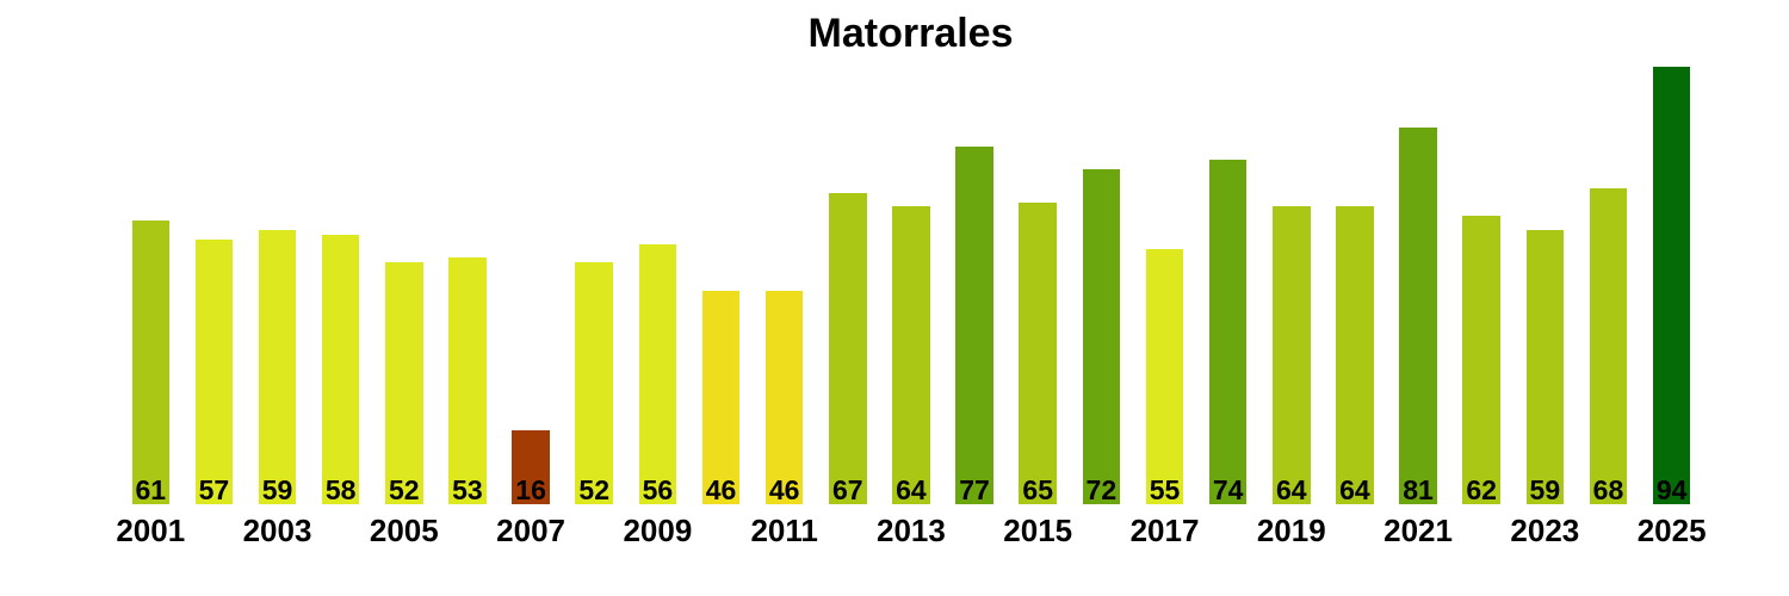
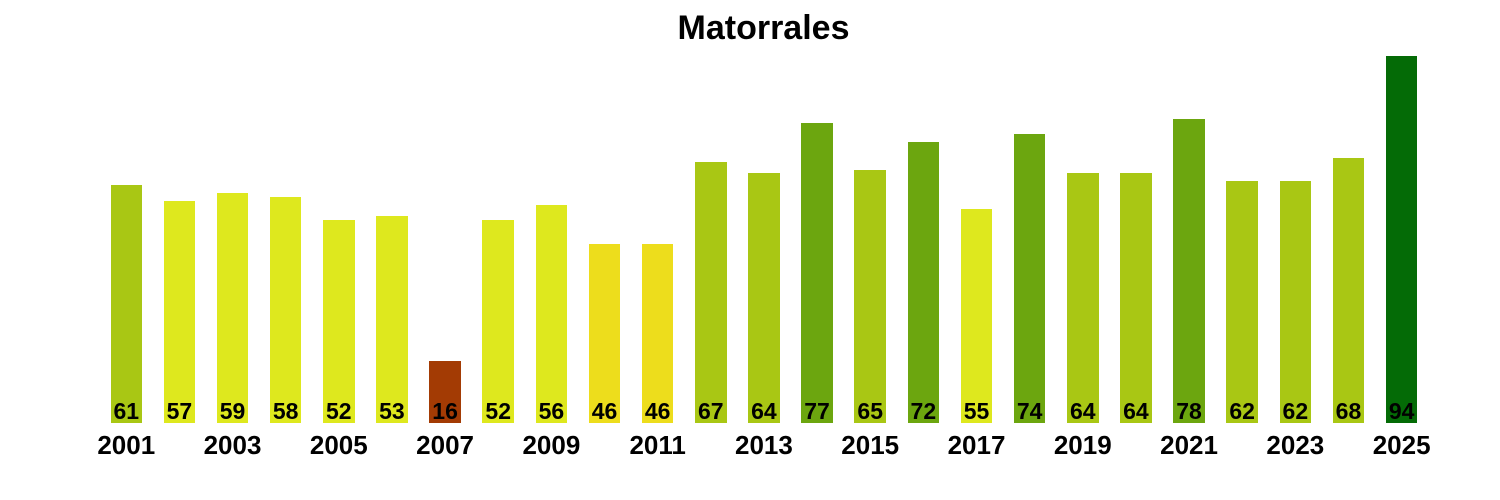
2021: 81 -> 78
2023: 59 -> 62
